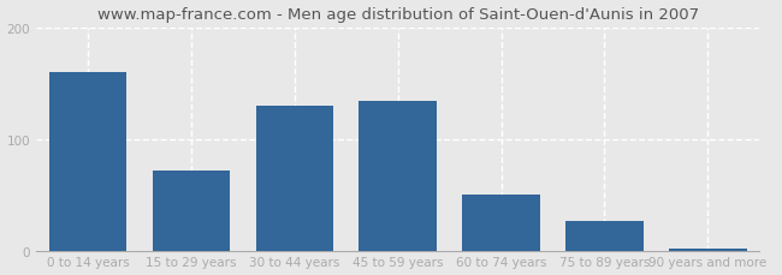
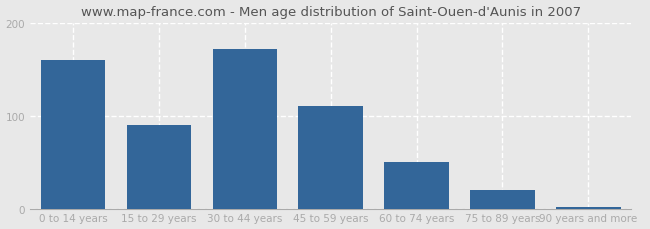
15 to 29 years: 72 -> 90
30 to 44 years: 130 -> 172
45 to 59 years: 134 -> 111
75 to 89 years: 26 -> 20
